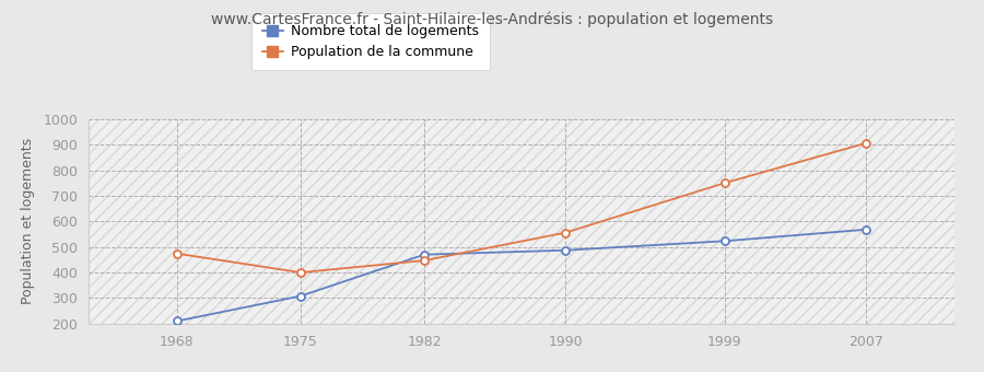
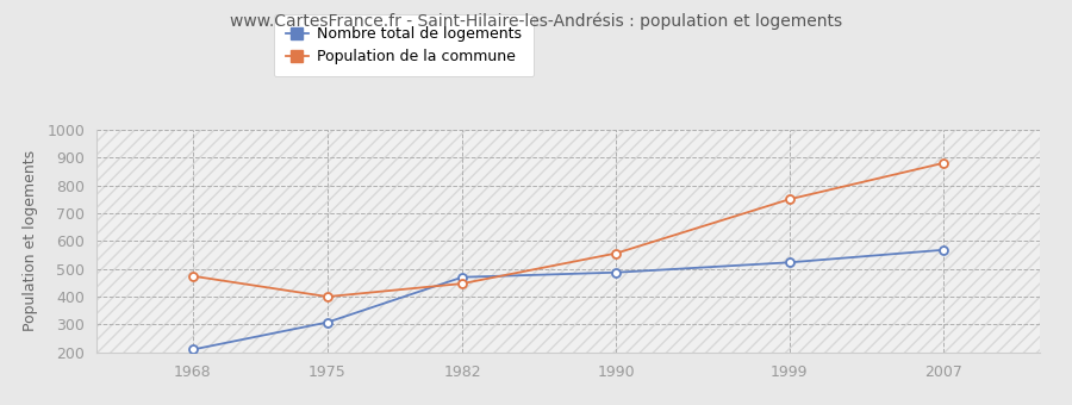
Population de la commune/2007: 906 -> 880
